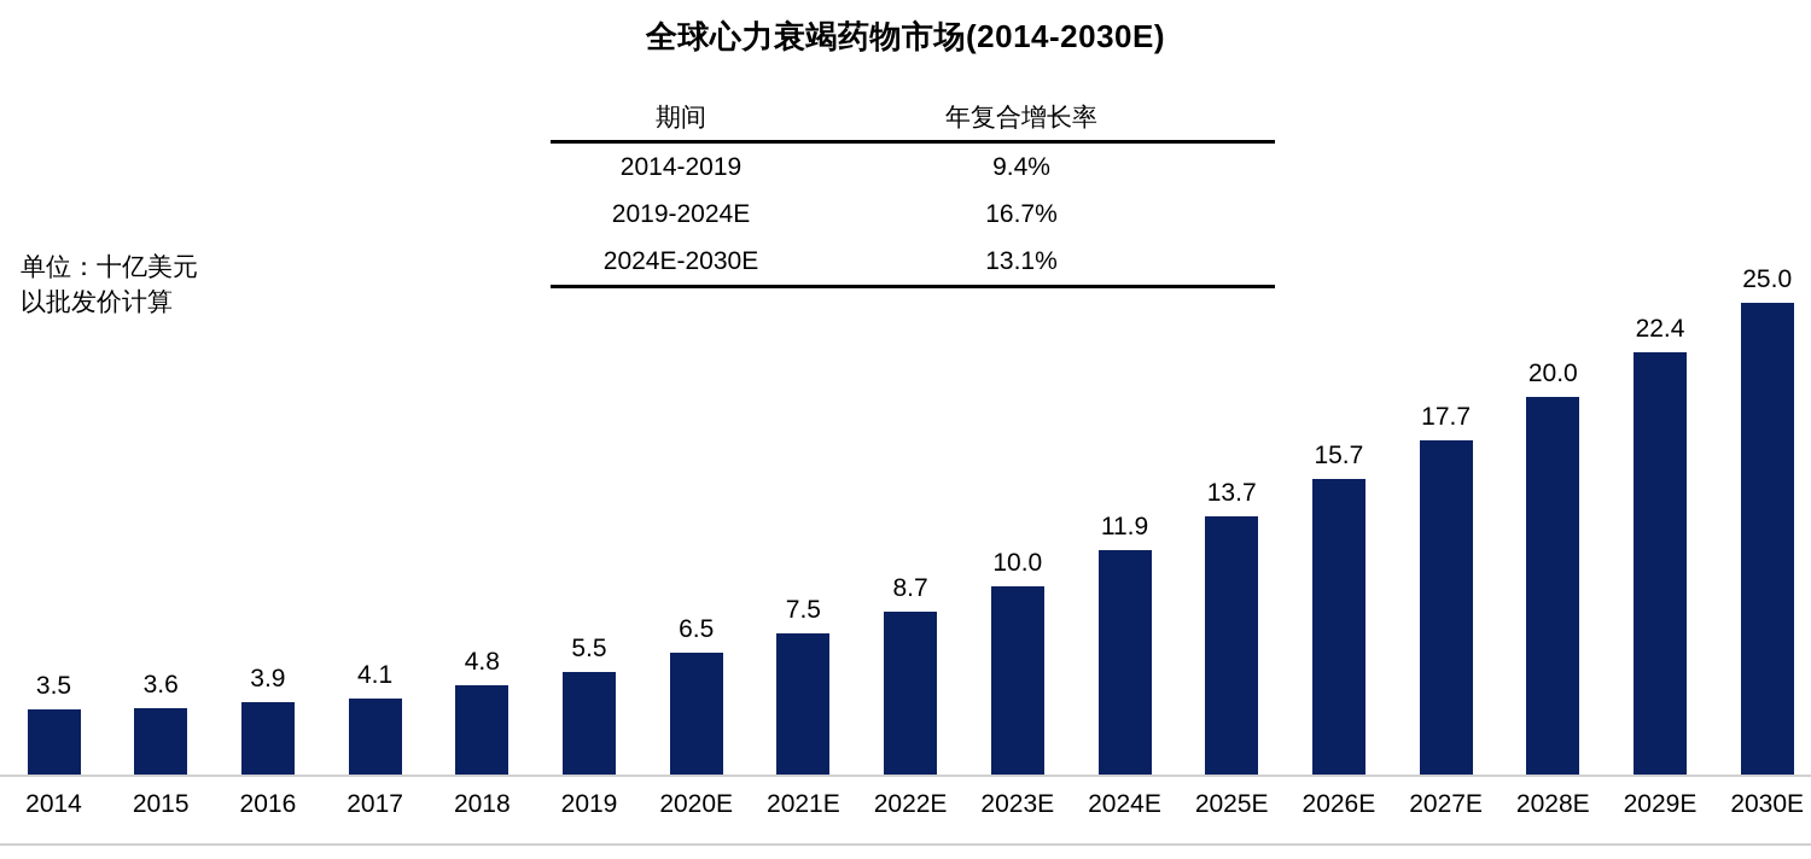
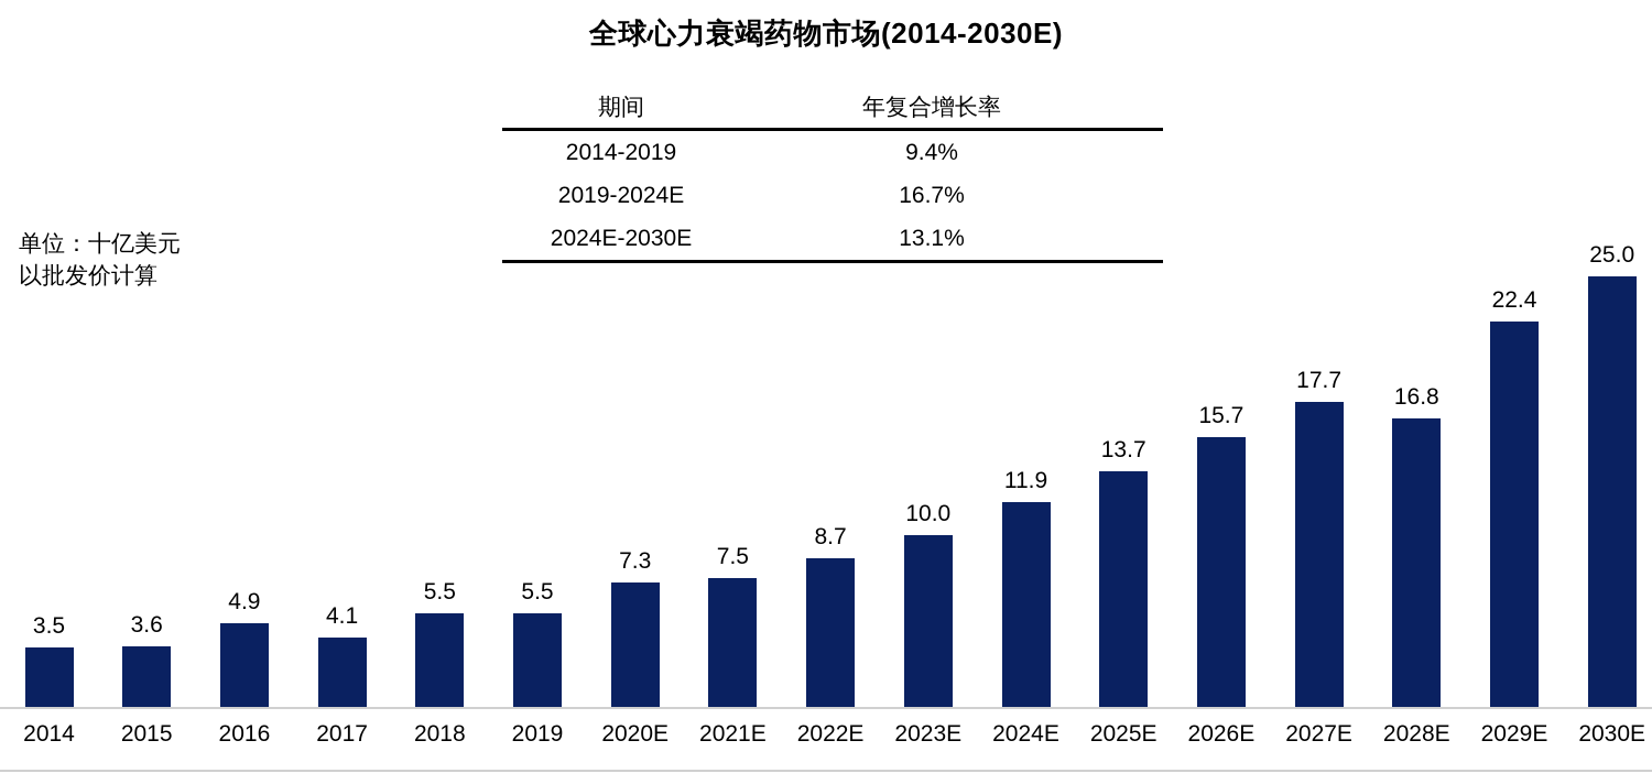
2016: 3.9 -> 4.9
2018: 4.8 -> 5.5
2020E: 6.5 -> 7.3
2028E: 20.0 -> 16.8
